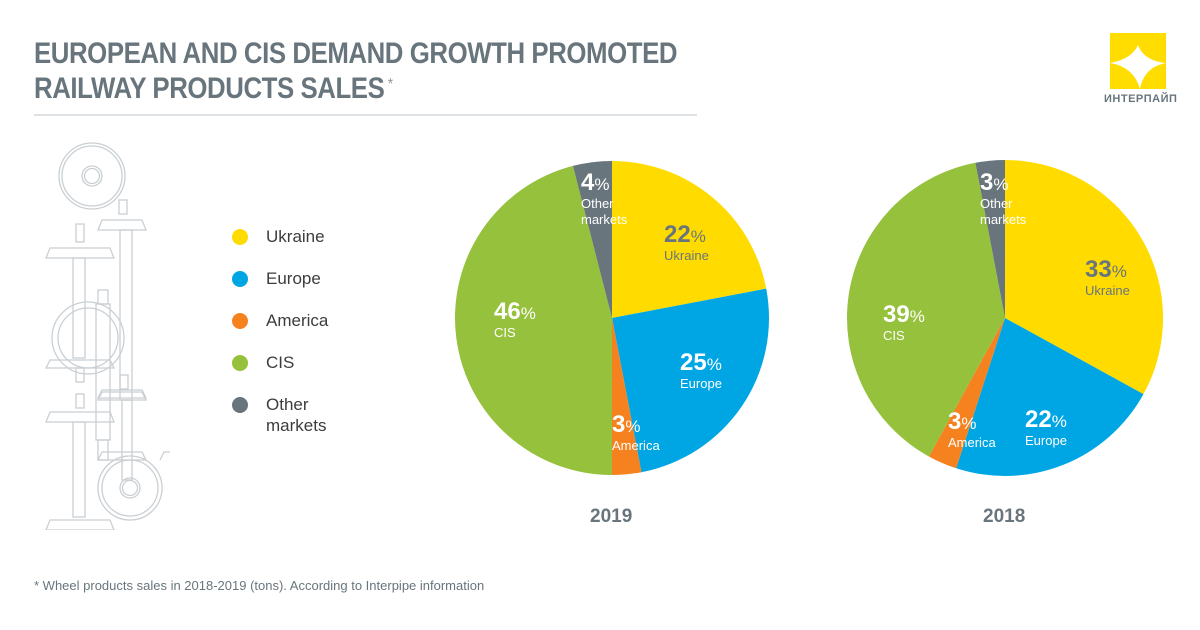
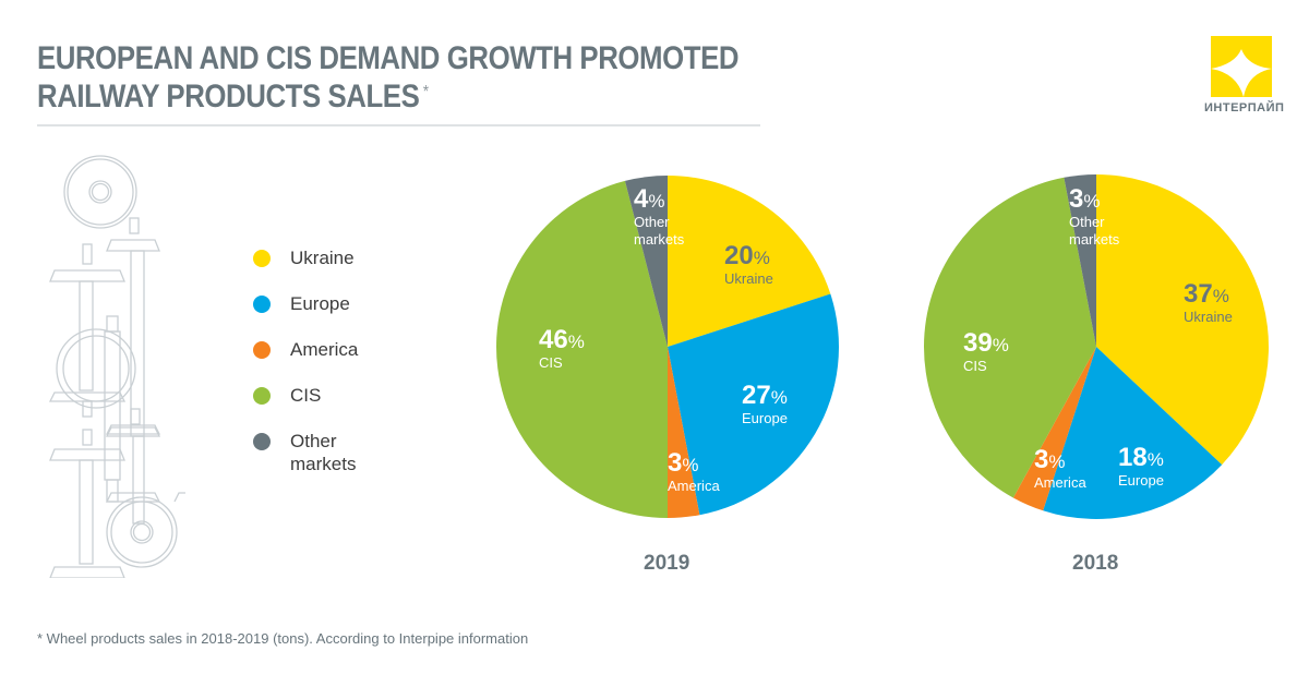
2019/Ukraine: 22 -> 20
2019/Europe: 25 -> 27
2018/Ukraine: 33 -> 37
2018/Europe: 22 -> 18
